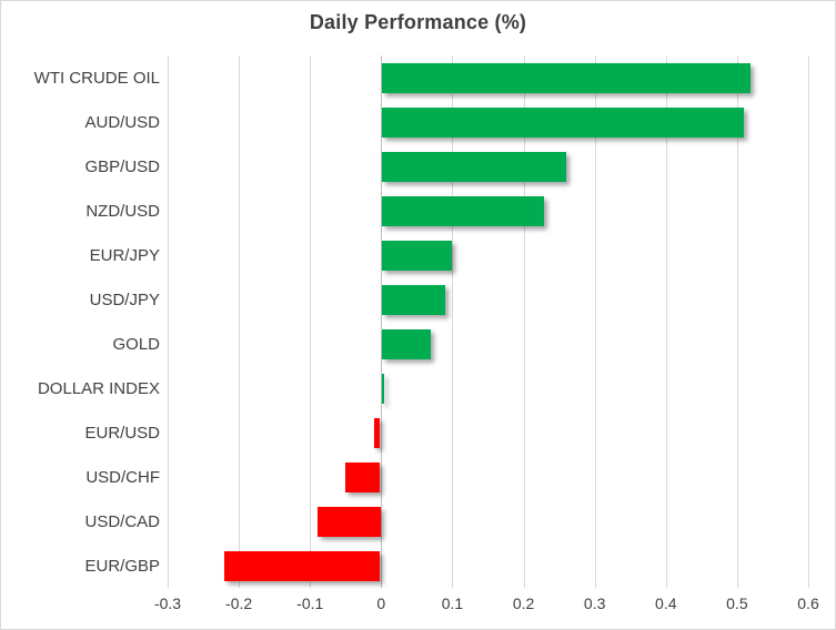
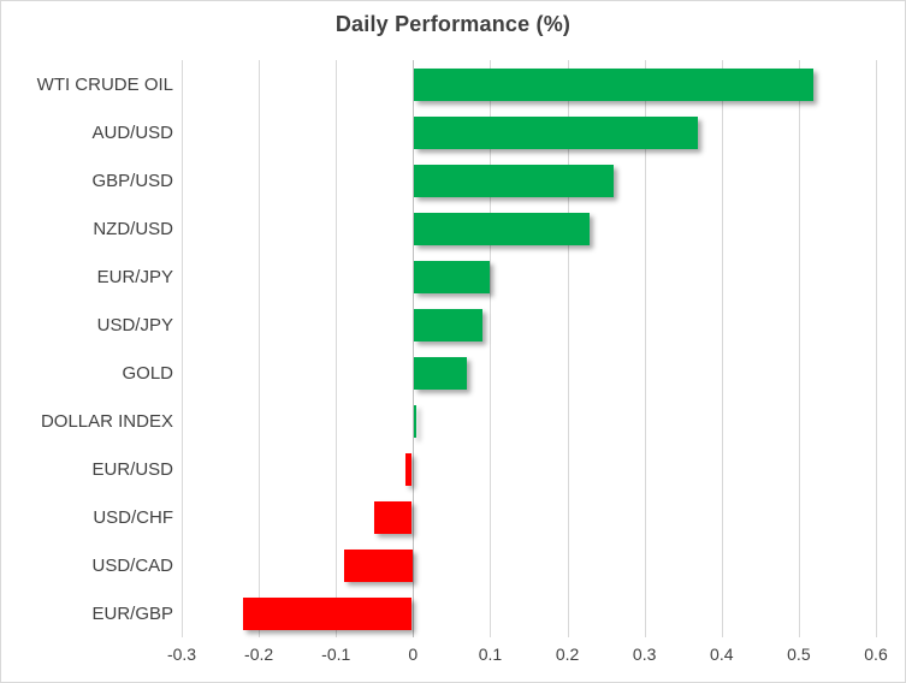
AUD/USD: 0.51 -> 0.37
